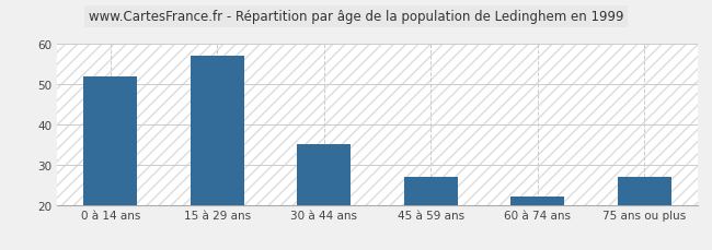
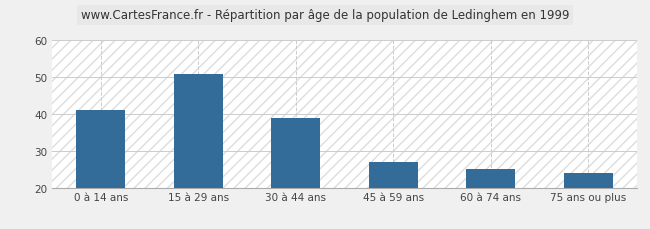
0 à 14 ans: 52 -> 41
15 à 29 ans: 57 -> 51
30 à 44 ans: 35 -> 39
60 à 74 ans: 22 -> 25
75 ans ou plus: 27 -> 24
